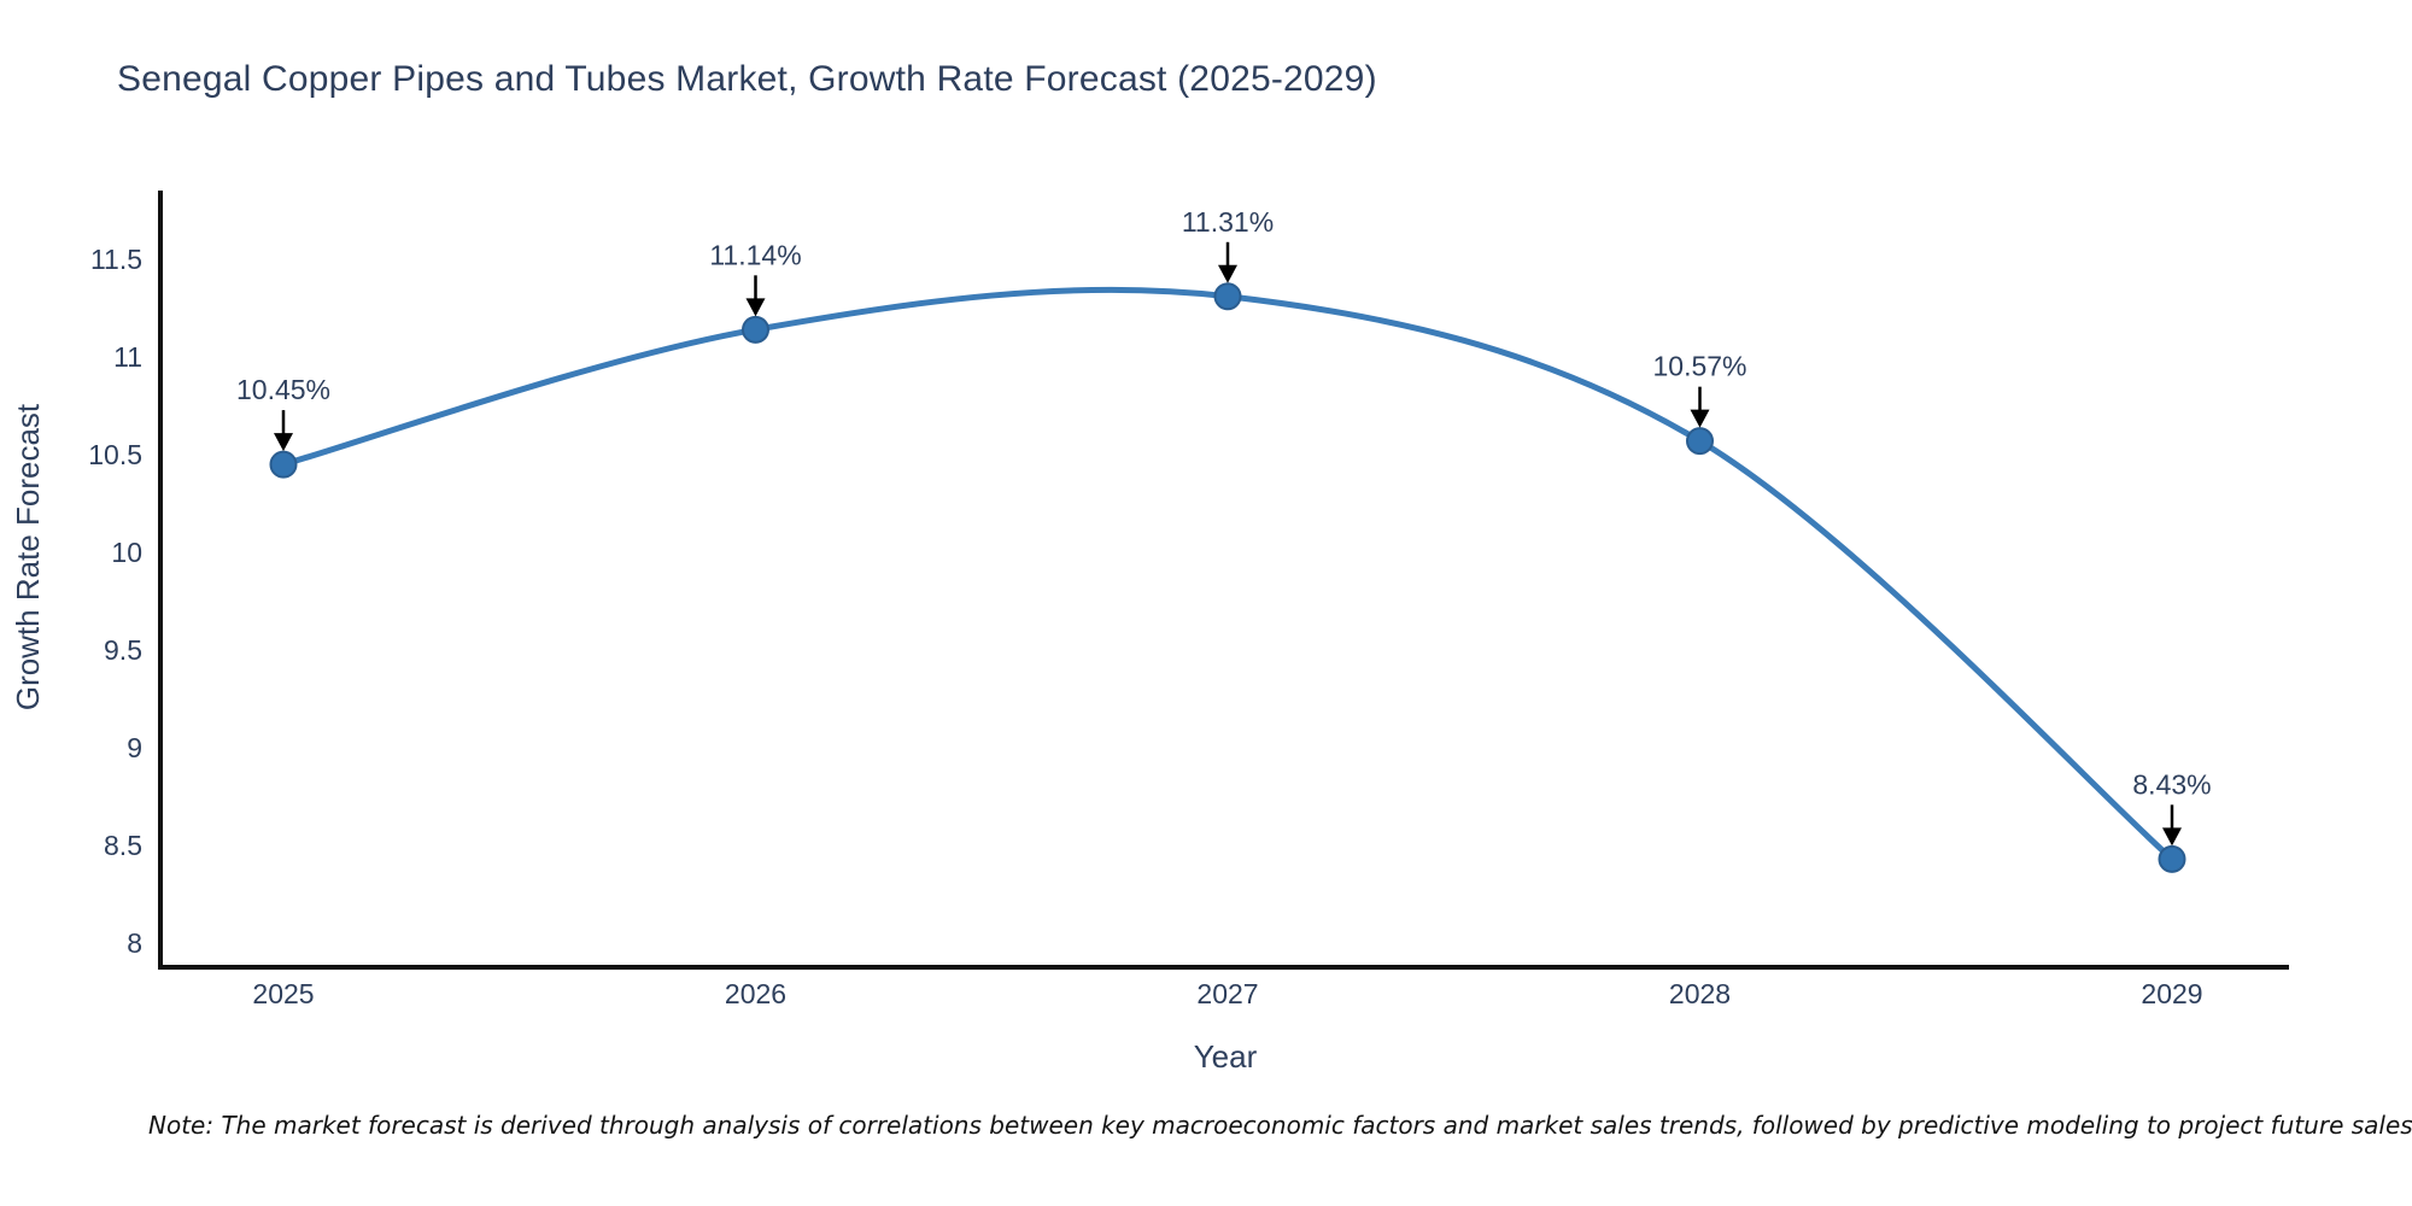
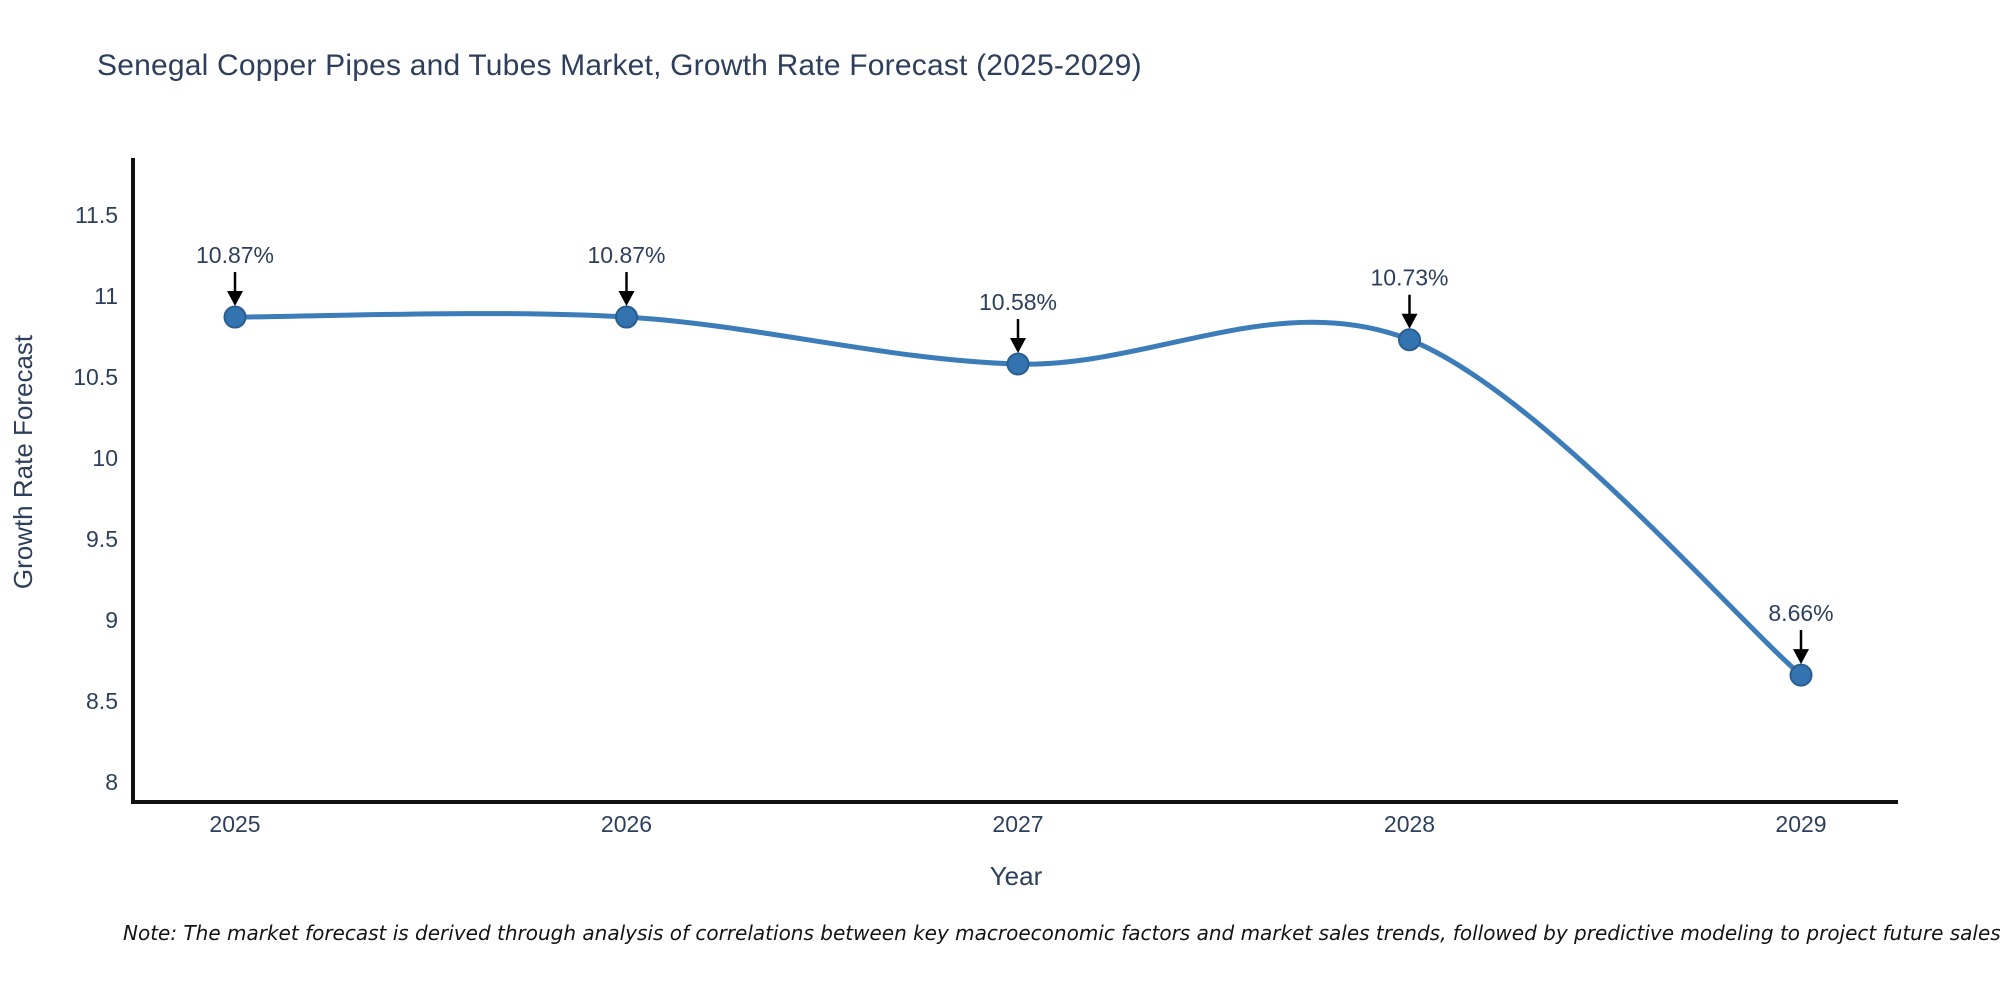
2025: 10.45% -> 10.87%
2026: 11.14% -> 10.87%
2027: 11.31% -> 10.58%
2028: 10.57% -> 10.73%
2029: 8.43% -> 8.66%
